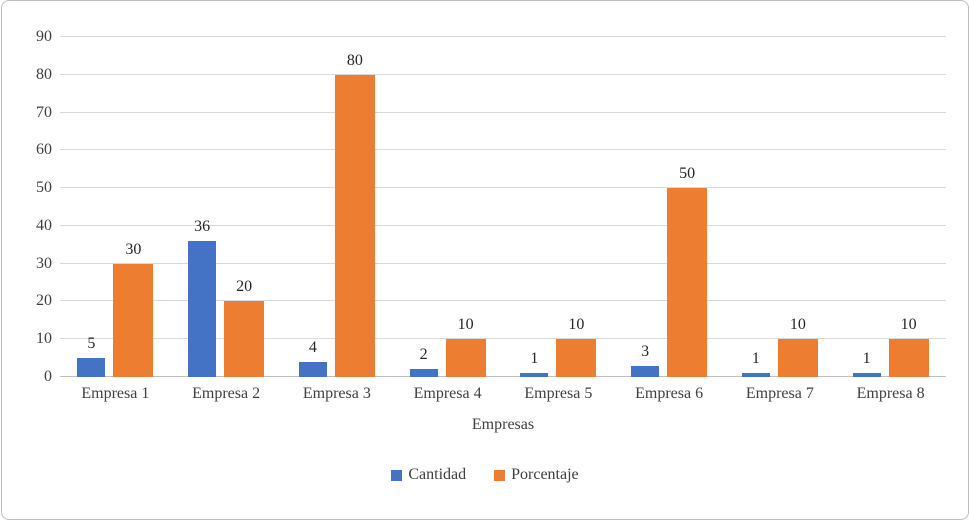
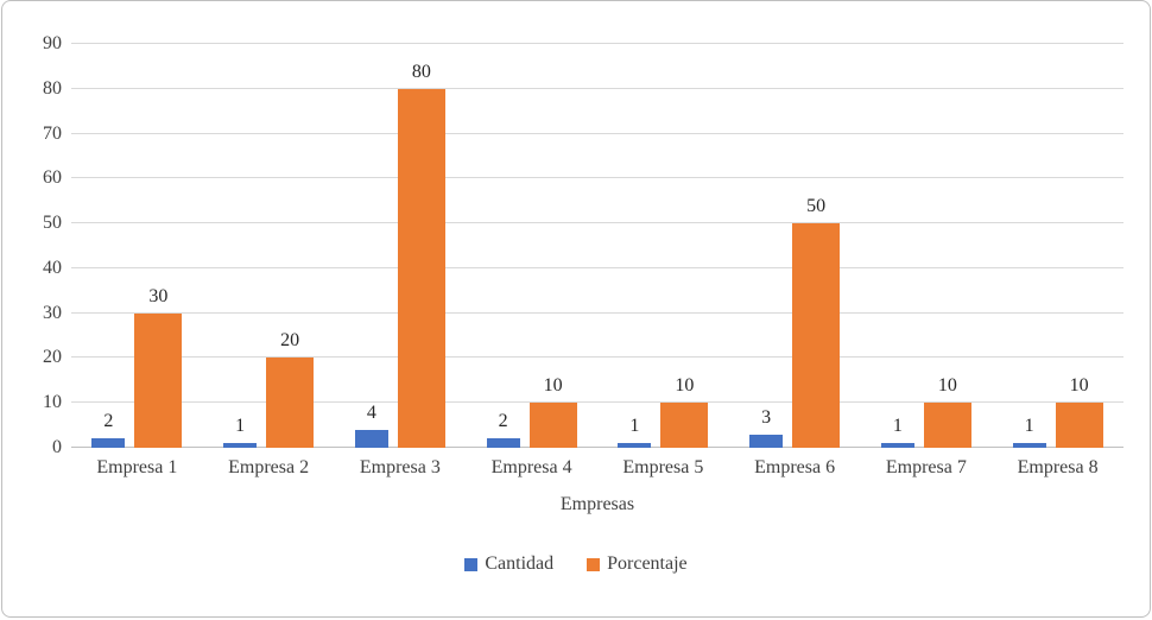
Cantidad/Empresa 1: 5 -> 2
Cantidad/Empresa 2: 36 -> 1
